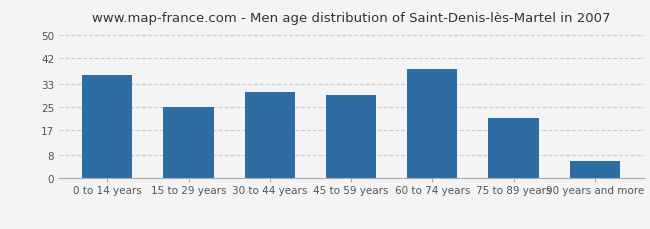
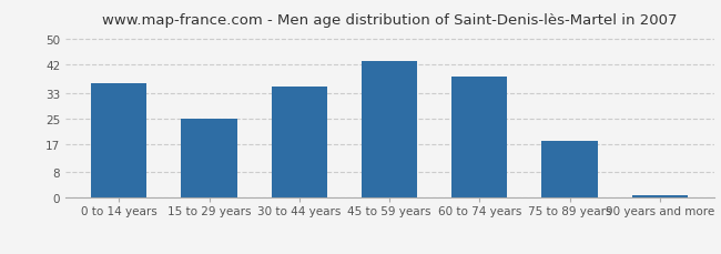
30 to 44 years: 30 -> 35
45 to 59 years: 29 -> 43
75 to 89 years: 21 -> 18
90 years and more: 6 -> 1
